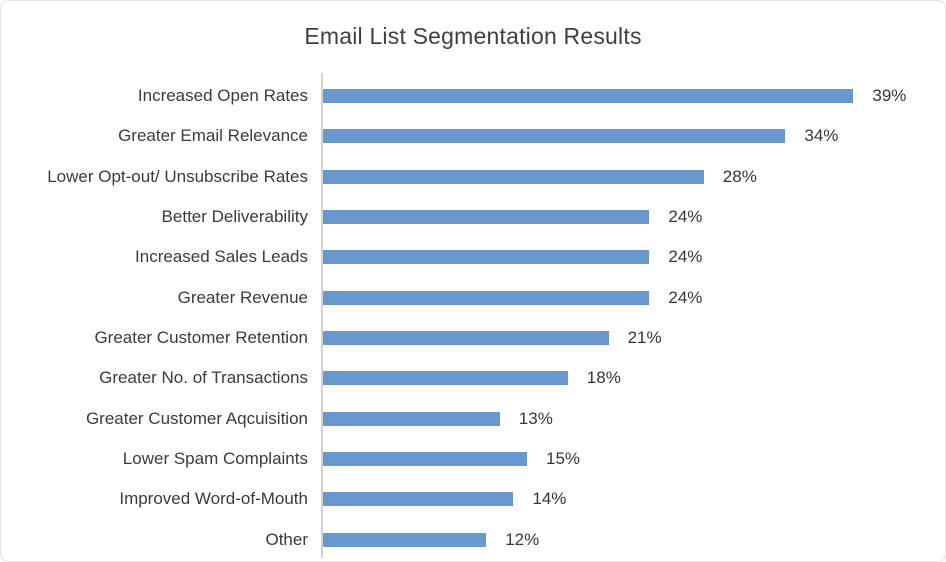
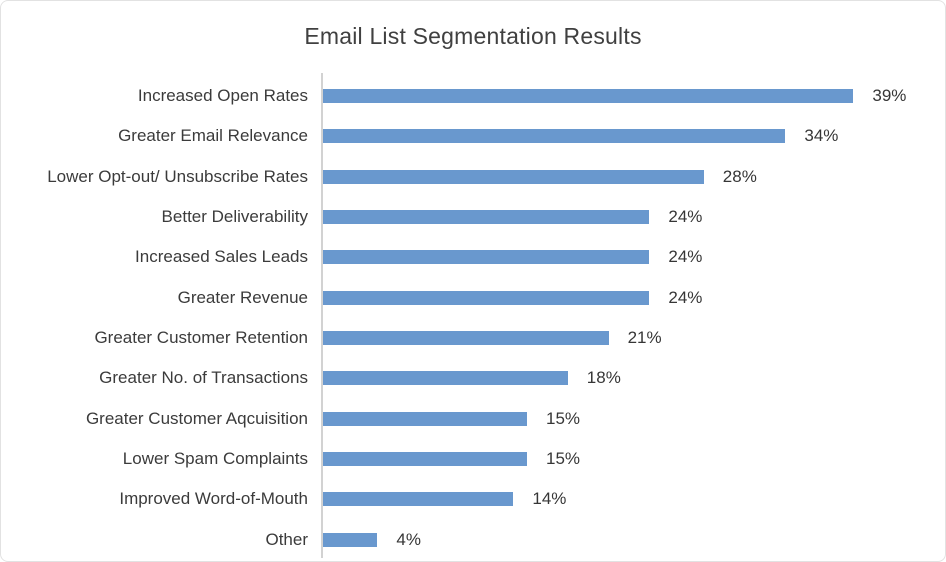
Greater Customer Aqcuisition: 13% -> 15%
Other: 12% -> 4%
